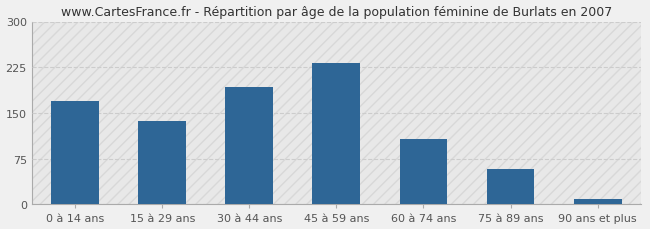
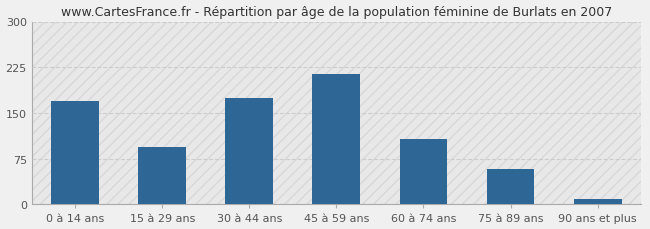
15 à 29 ans: 137 -> 94
30 à 44 ans: 193 -> 174
45 à 59 ans: 232 -> 214
